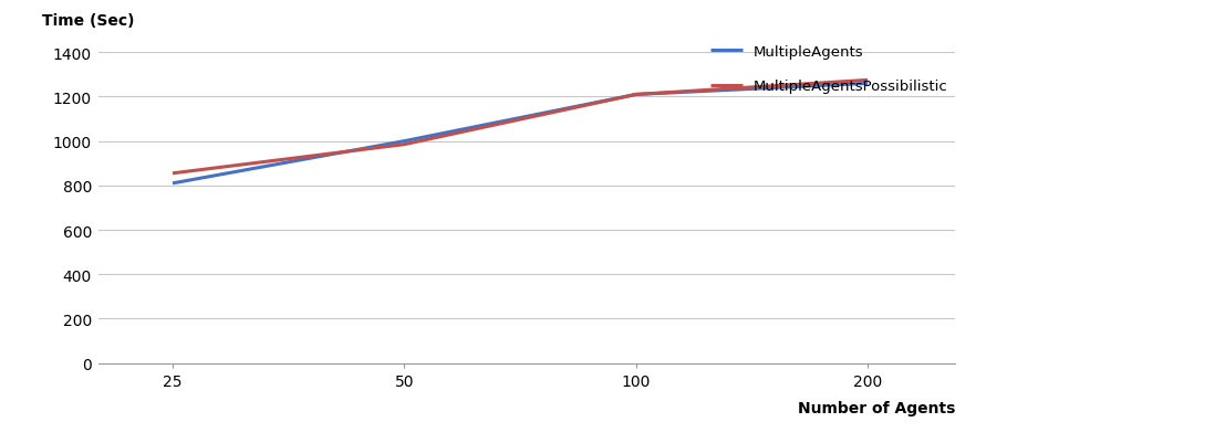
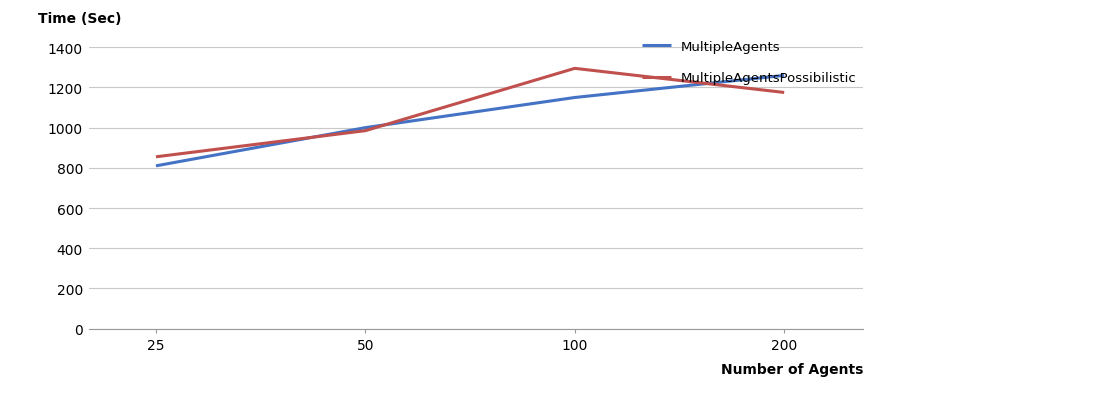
MultipleAgents/100: 1210 -> 1150
MultipleAgentsPossibilistic/100: 1210 -> 1295
MultipleAgentsPossibilistic/200: 1275 -> 1175
